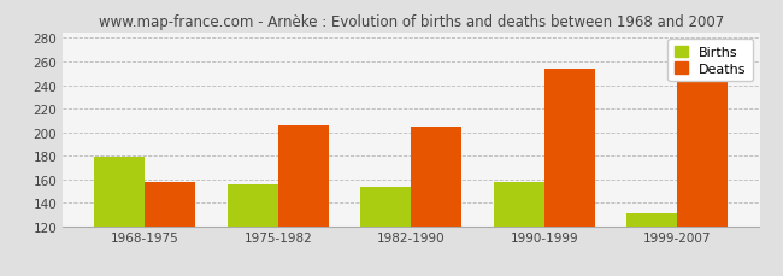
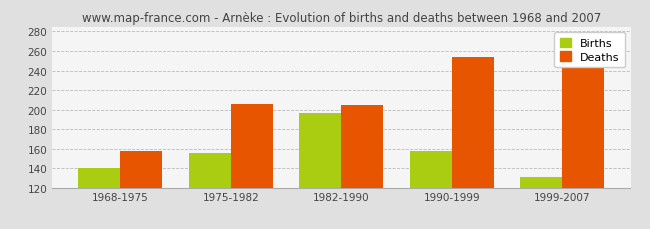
Births/1968-1975: 179 -> 140
Births/1982-1990: 153 -> 196
